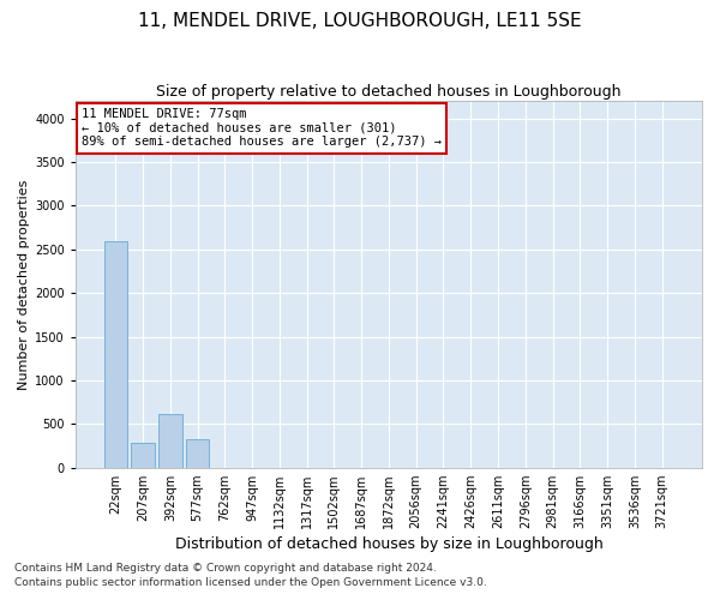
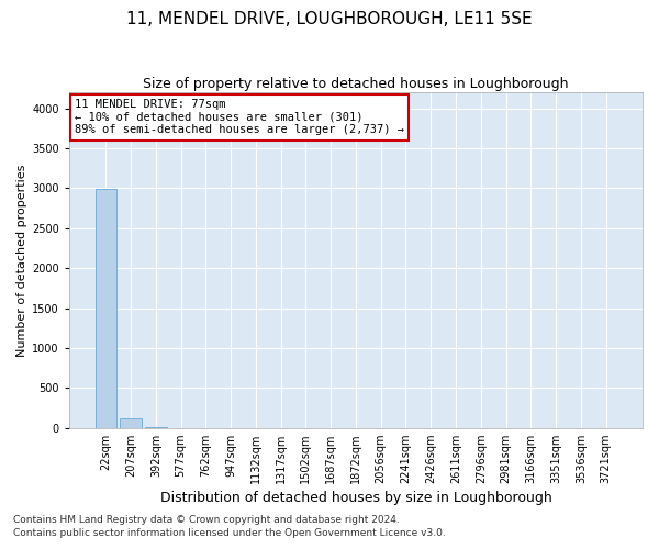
22sqm: 2600 -> 2990
207sqm: 280 -> 120
392sqm: 620 -> 0
577sqm: 320 -> 0
